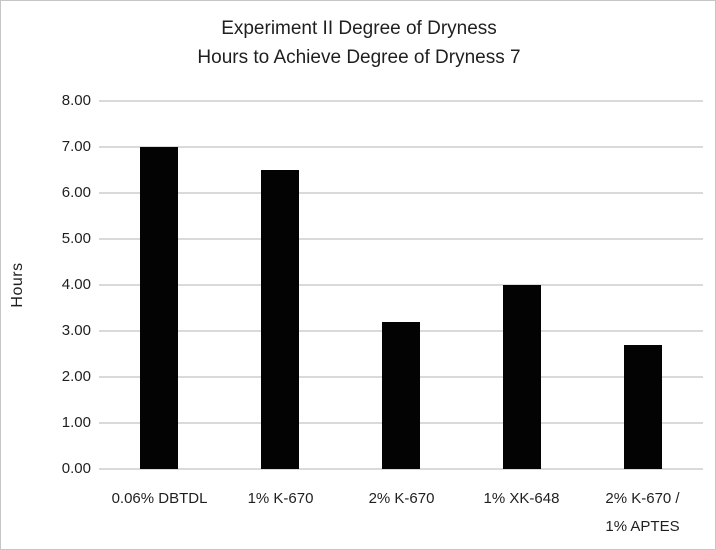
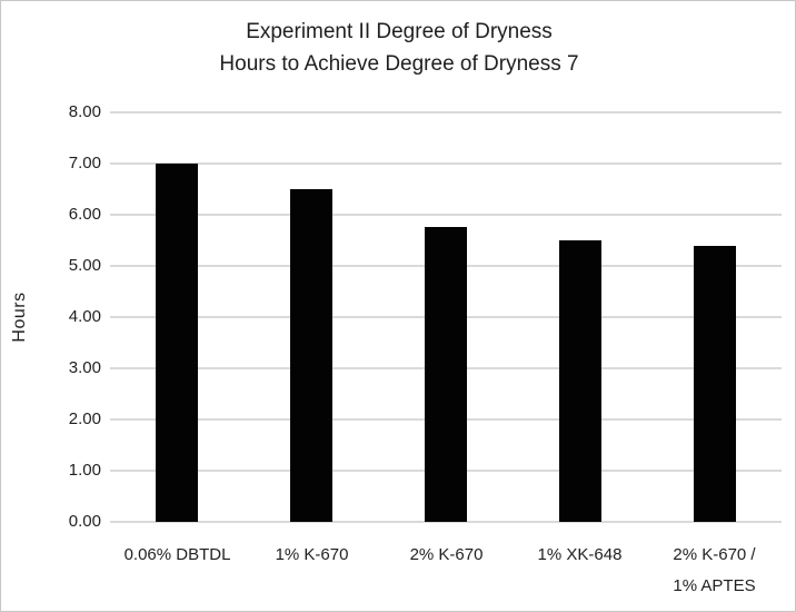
2% K-670: 3.2 -> 5.8
1% XK-648: 4.0 -> 5.5
2% K-670 / 1% APTES: 2.7 -> 5.4
